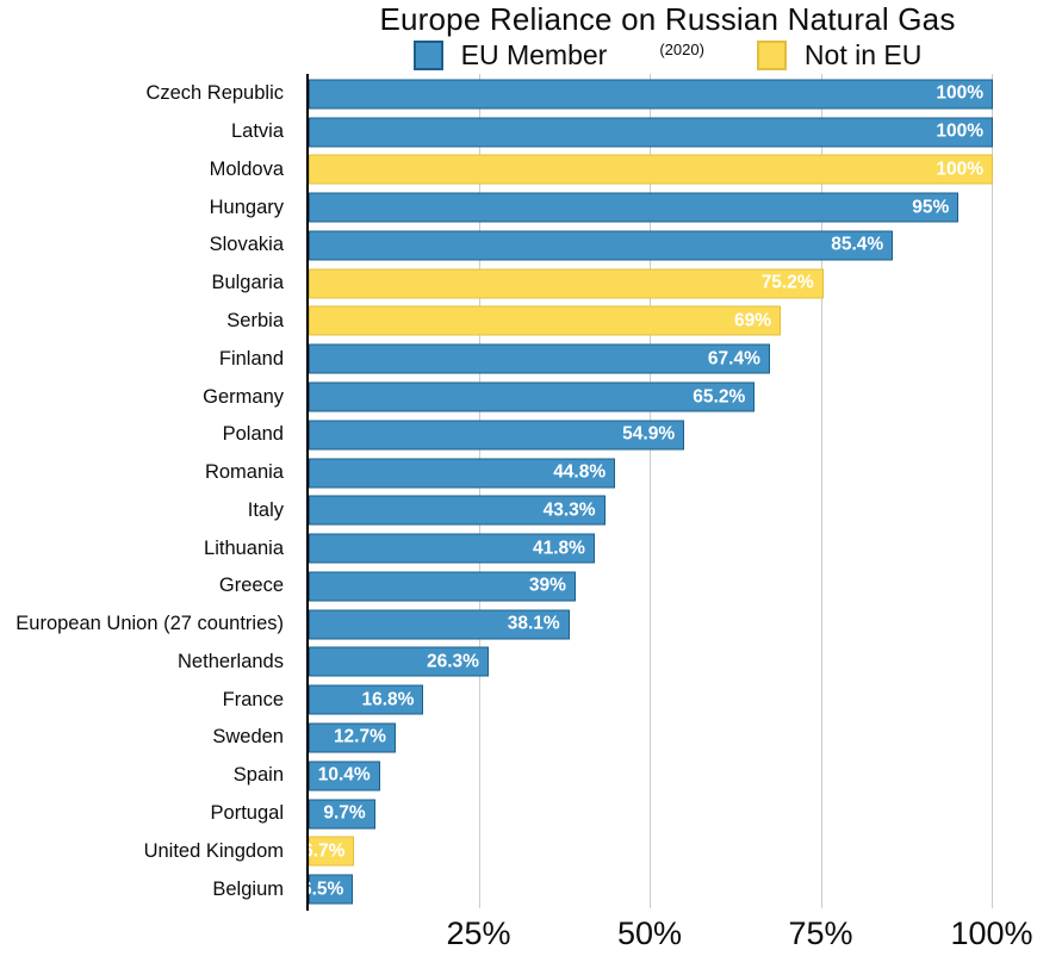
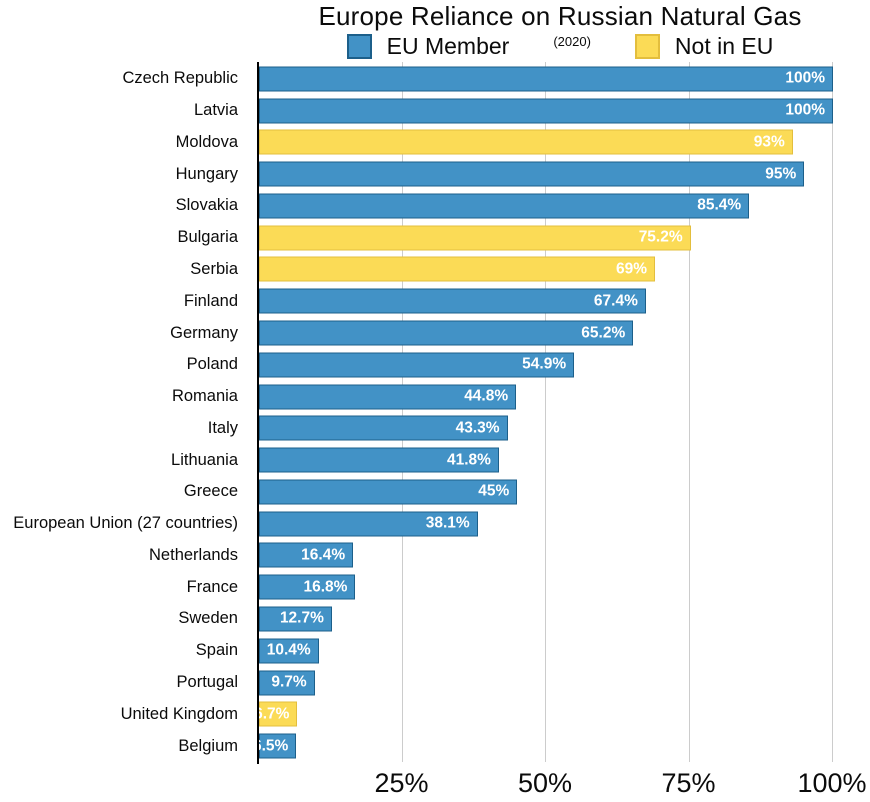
Moldova: 100% -> 93%
Greece: 39% -> 45%
Netherlands: 26.3% -> 16.4%
